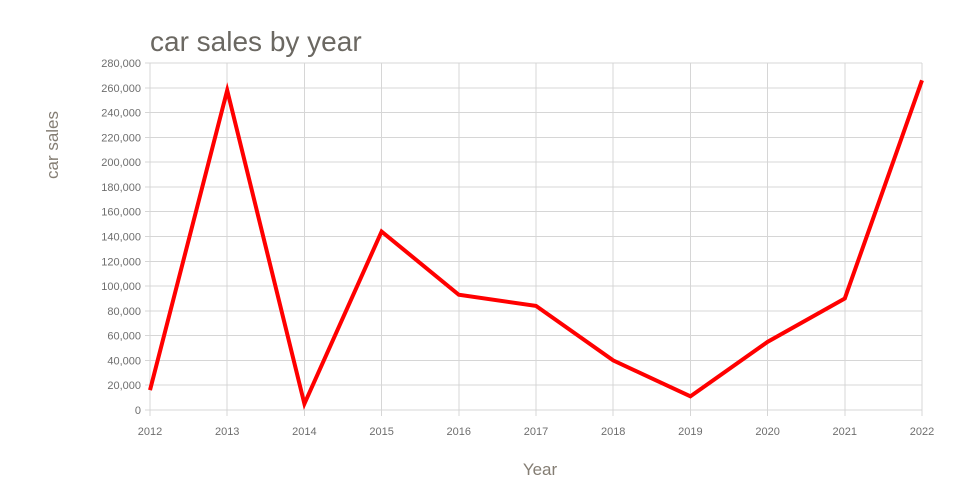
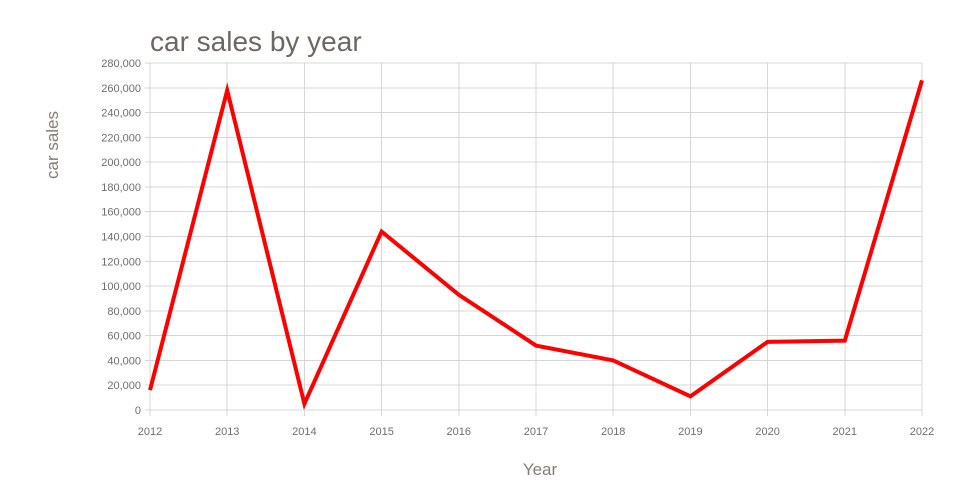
2017: 84000 -> 52000
2021: 90000 -> 56000
